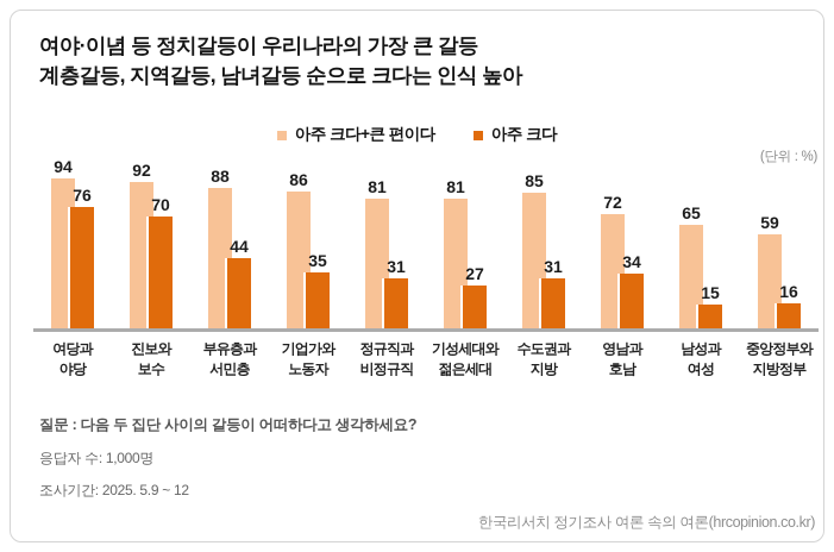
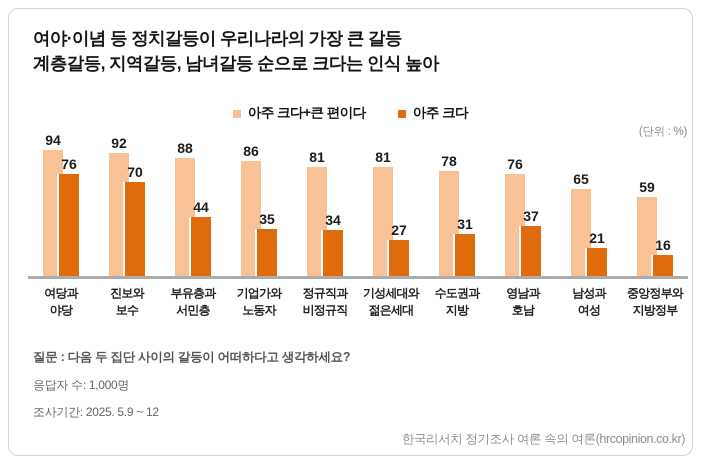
아주 크다/정규직과 비정규직: 31 -> 34
아주 크다+큰 편이다/수도권과 지방: 85 -> 78
아주 크다+큰 편이다/영남과 호남: 72 -> 76
아주 크다/영남과 호남: 34 -> 37
아주 크다/남성과 여성: 15 -> 21
